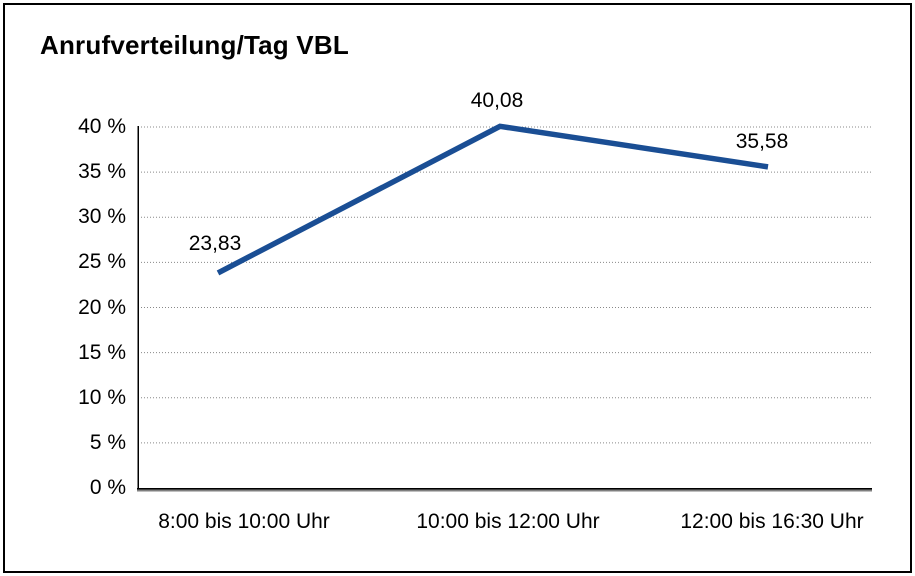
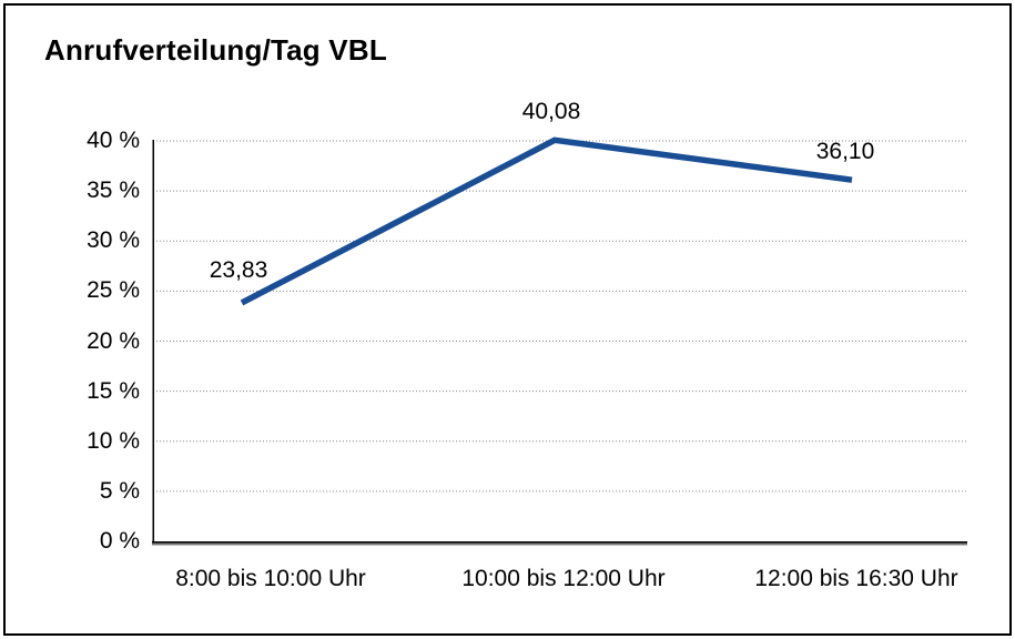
12:00 bis 16:30 Uhr: 35,58 -> 36,10
